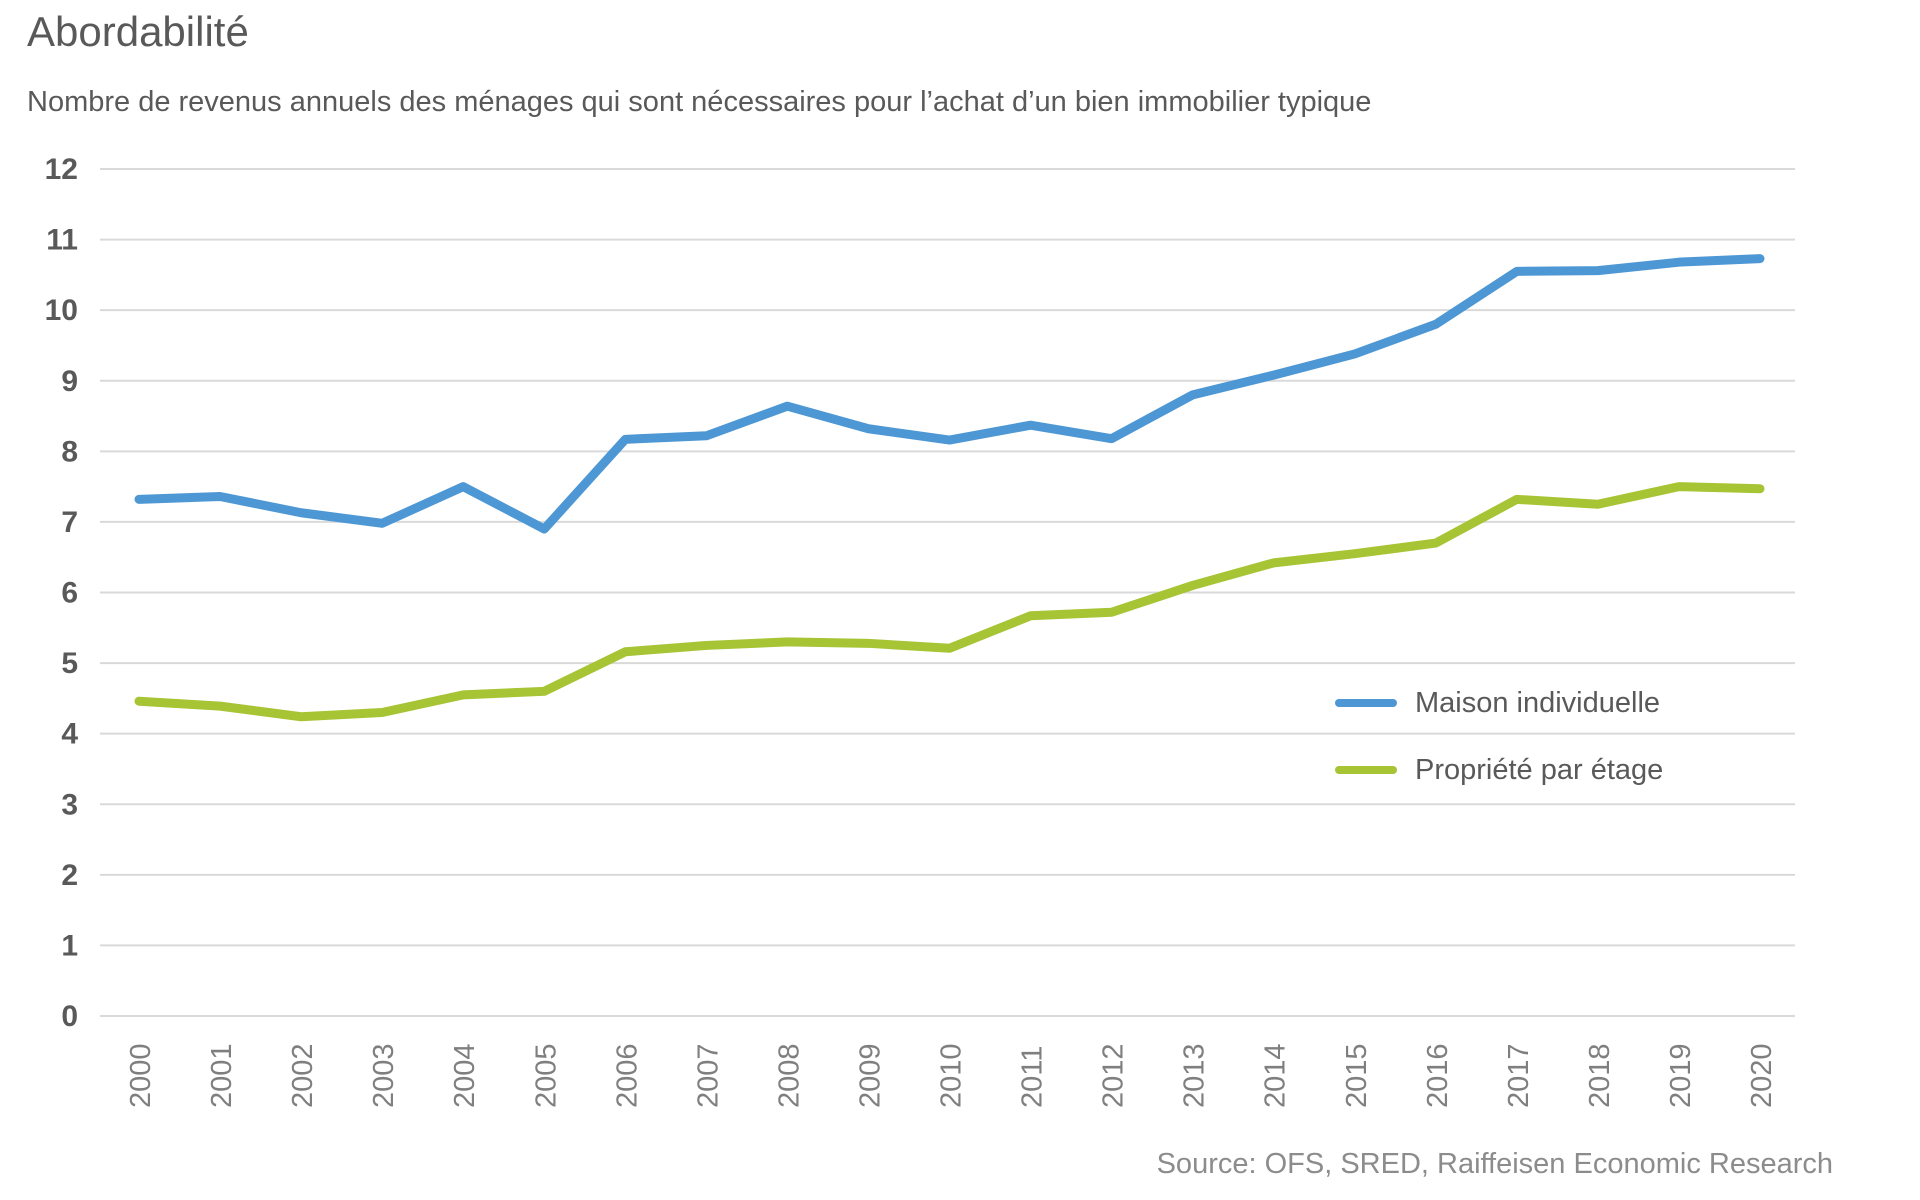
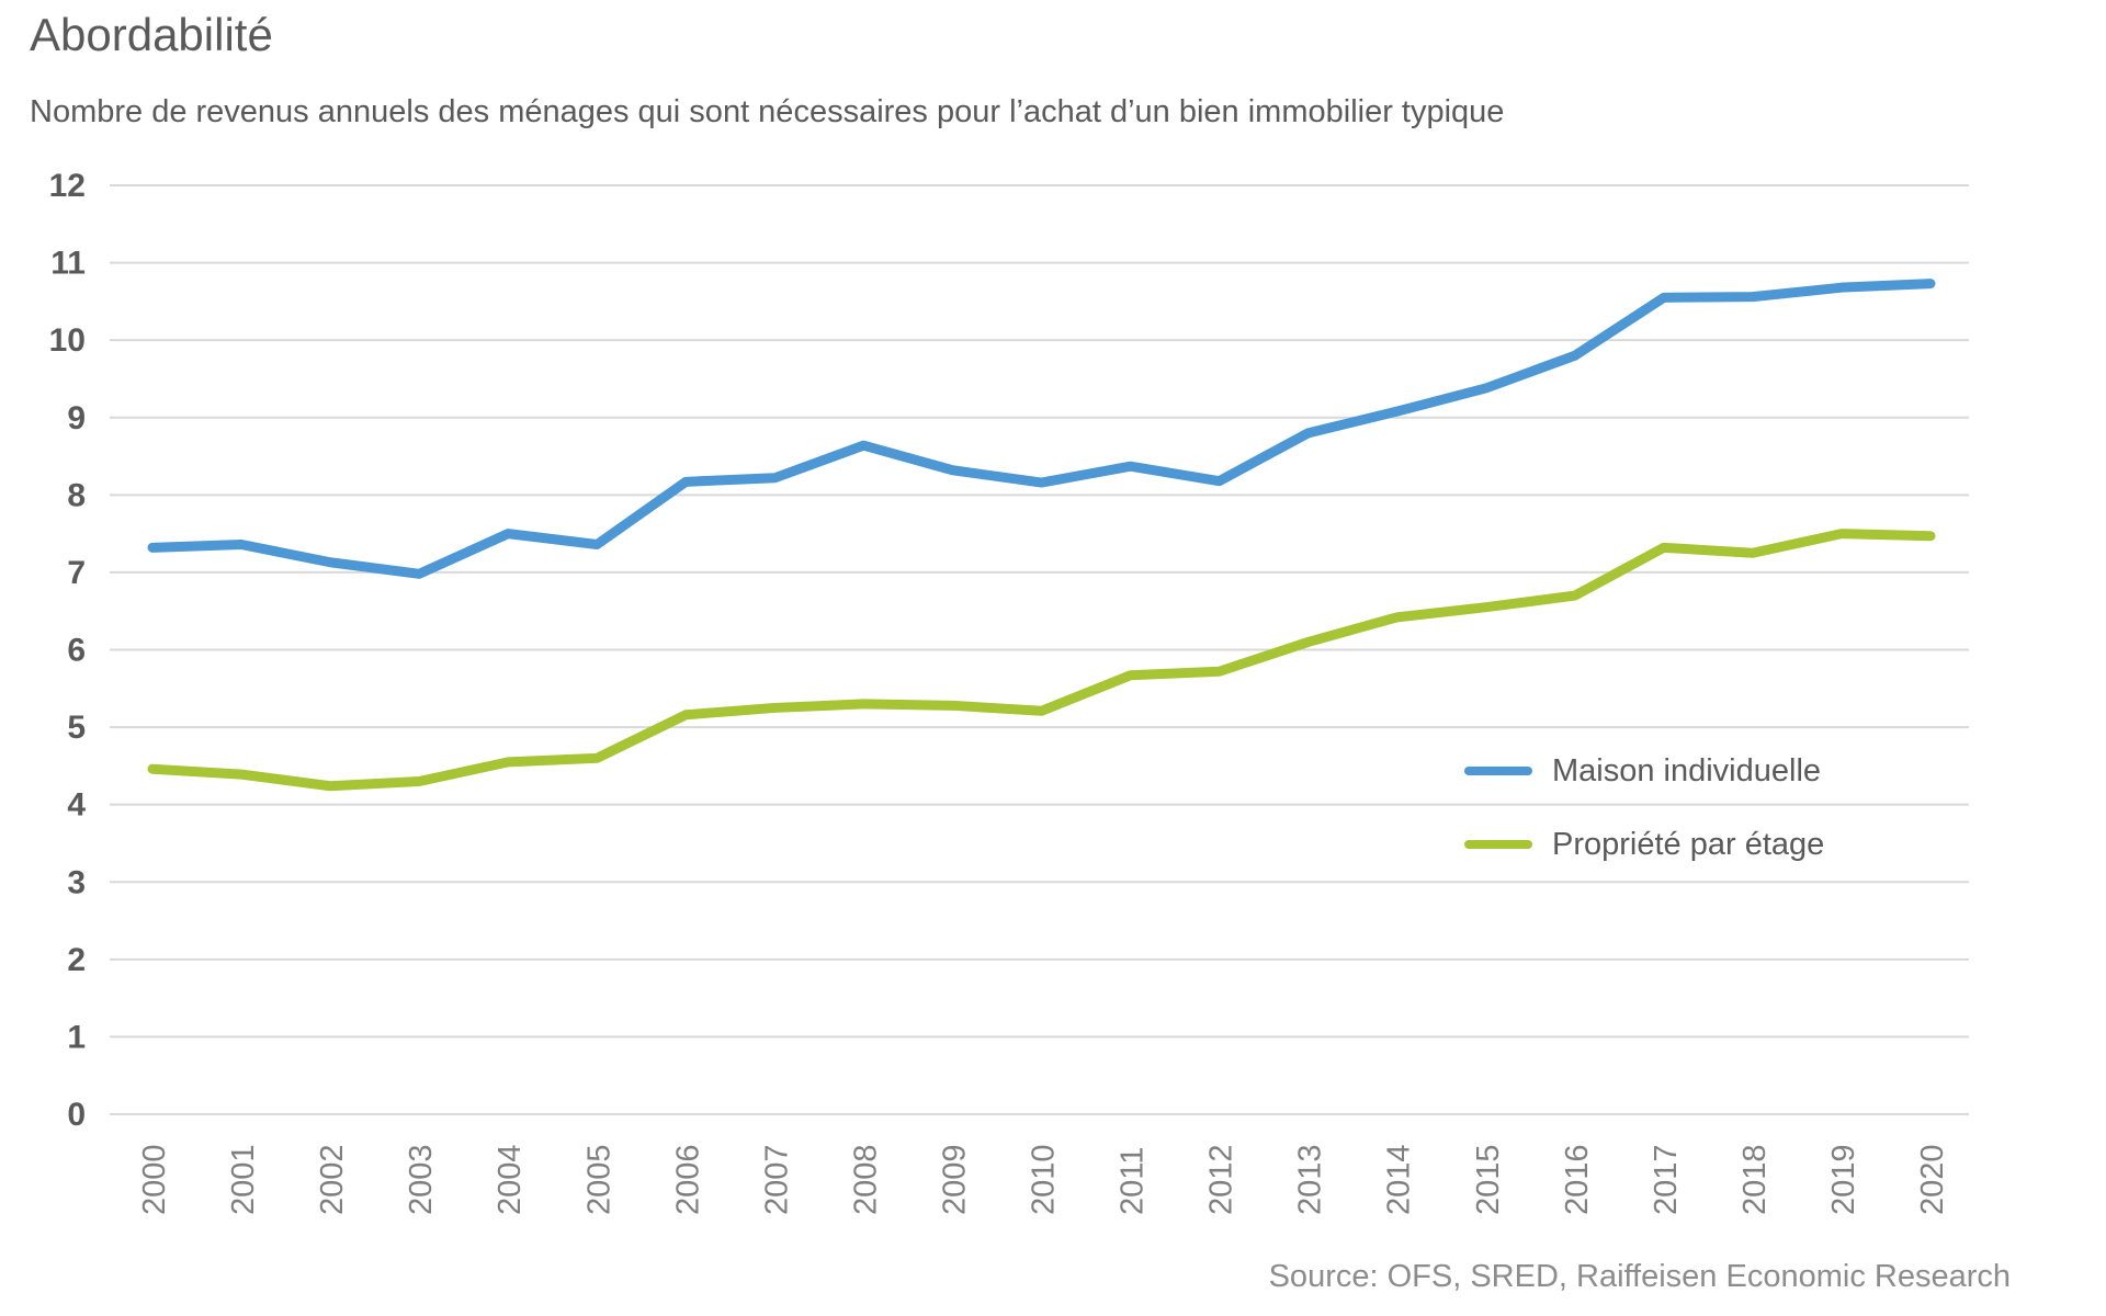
Maison individuelle/2005: 6.9 -> 7.4
